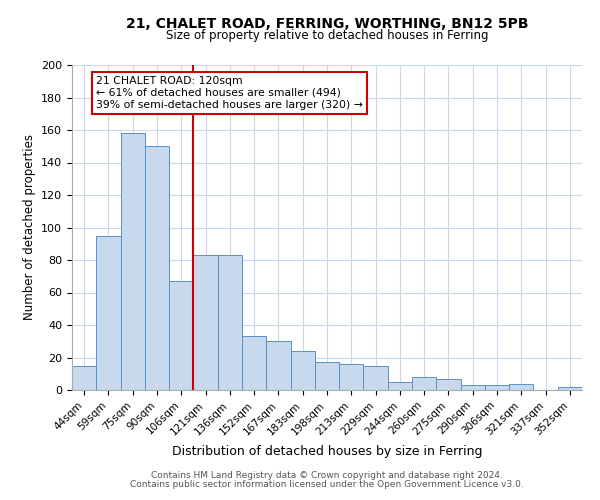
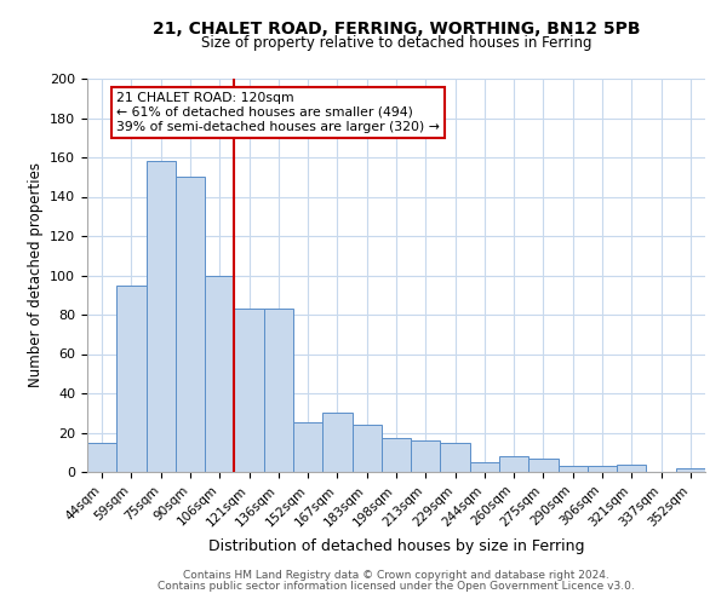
106sqm: 67 -> 100
152sqm: 33 -> 25
